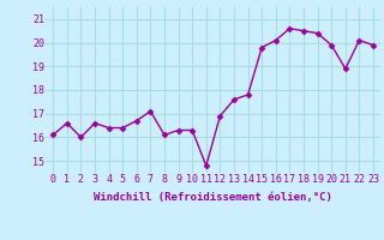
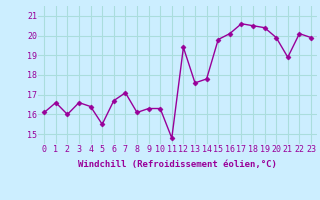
5: 16.4 -> 15.5
12: 16.9 -> 19.4
